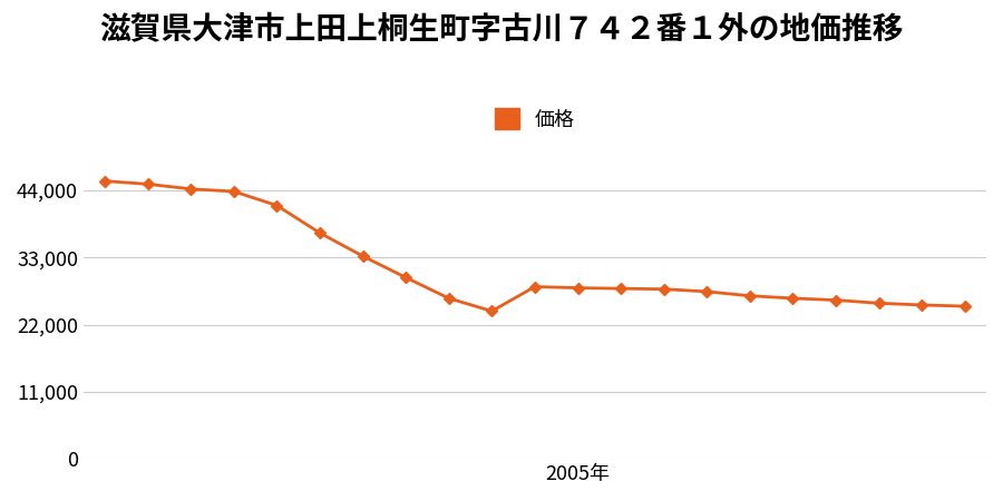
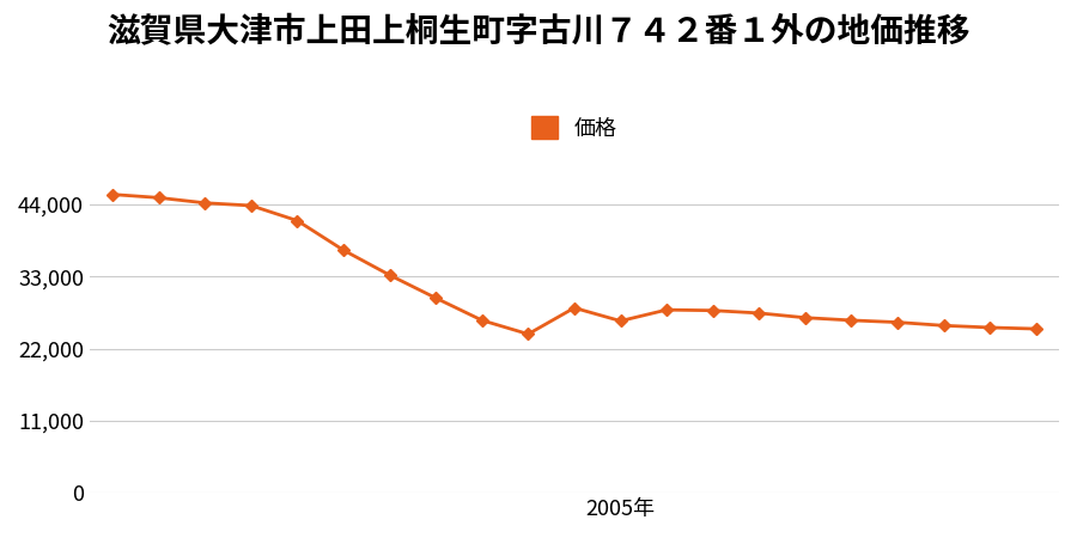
2005年: 28,000 -> 26,200
